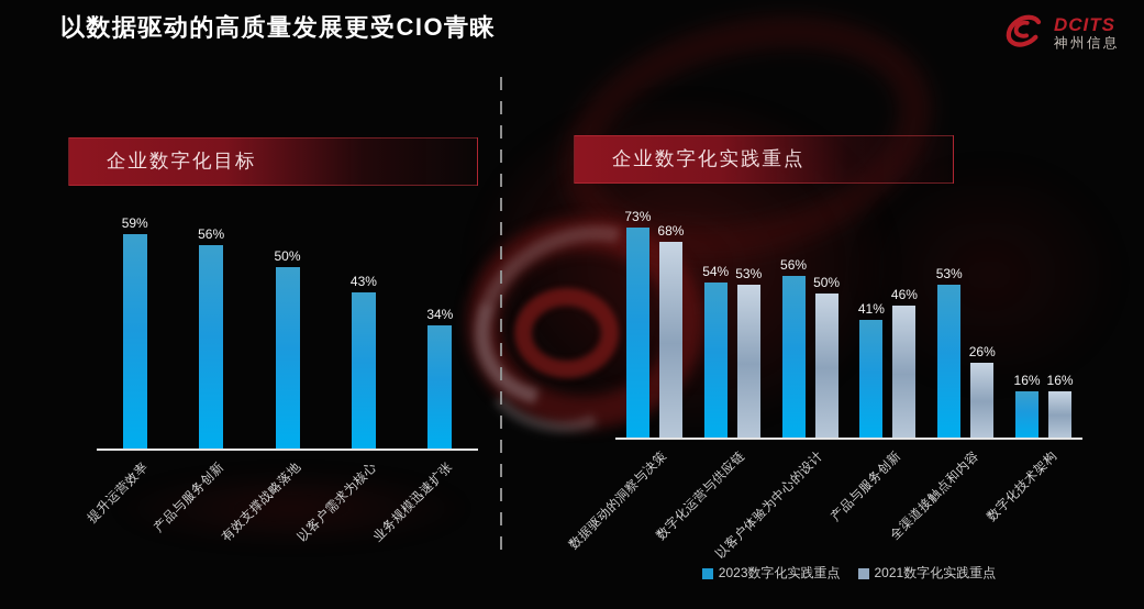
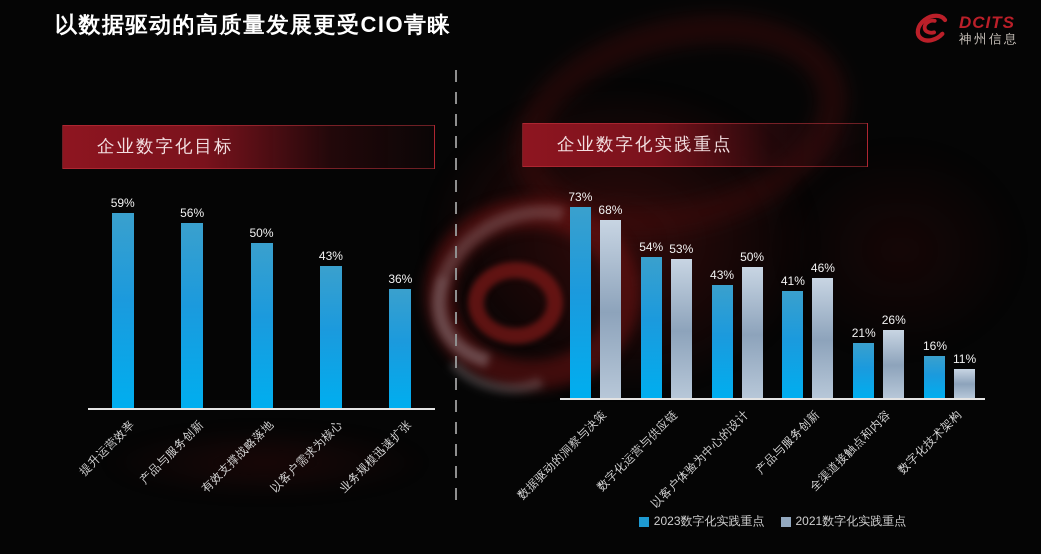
企业数字化目标/业务规模迅速扩张: 34% -> 36%
企业数字化实践重点/2023数字化实践重点/以客户体验为中心的设计: 56% -> 43%
企业数字化实践重点/2023数字化实践重点/全渠道接触点和内容: 53% -> 21%
企业数字化实践重点/2021数字化实践重点/数字化技术架构: 16% -> 11%
